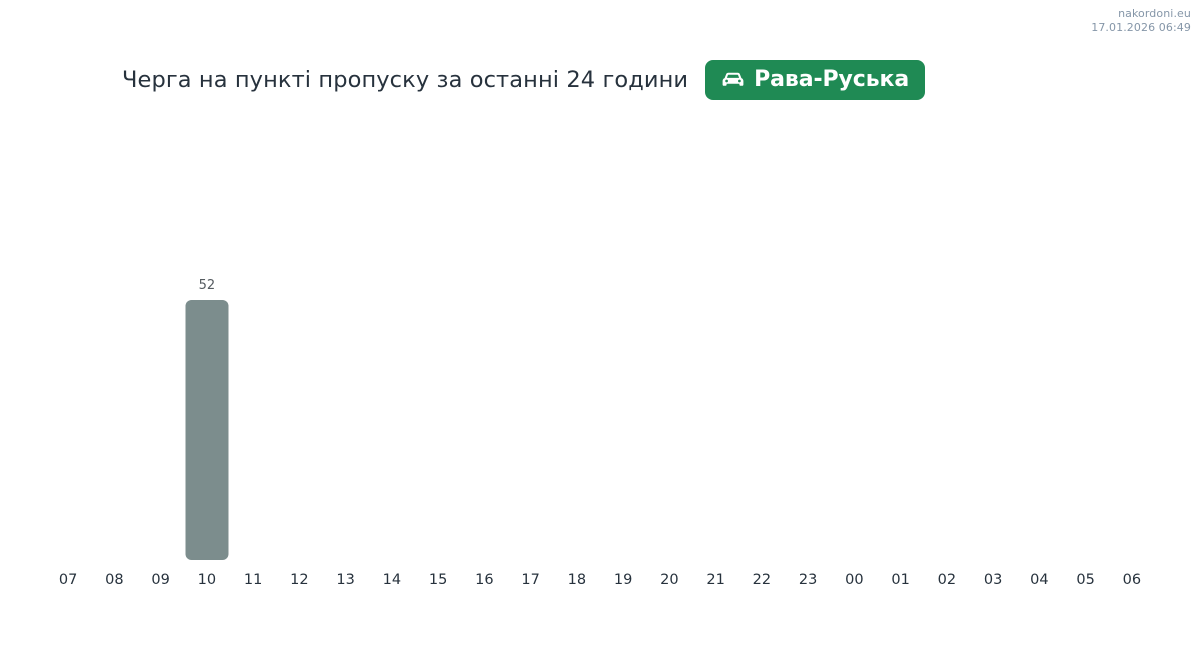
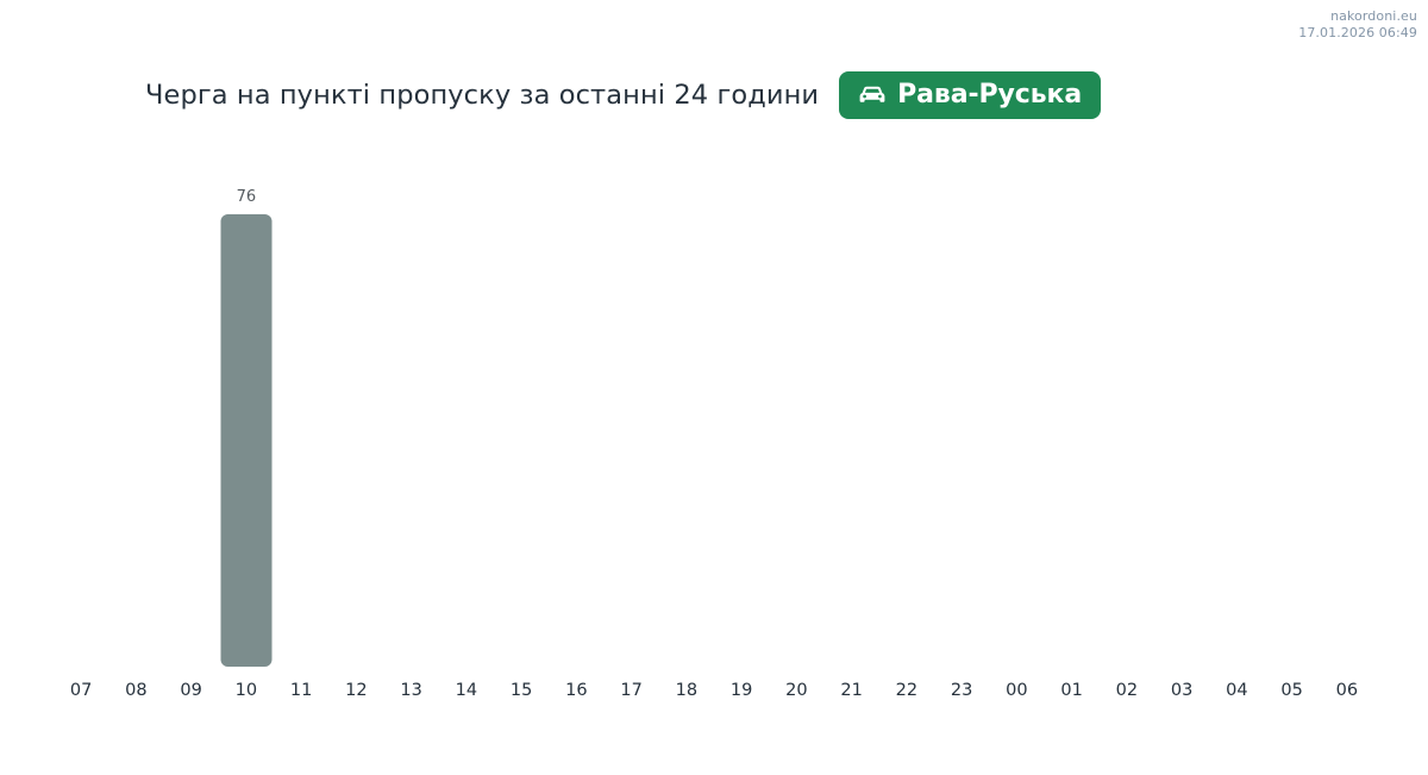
10: 52 -> 76
